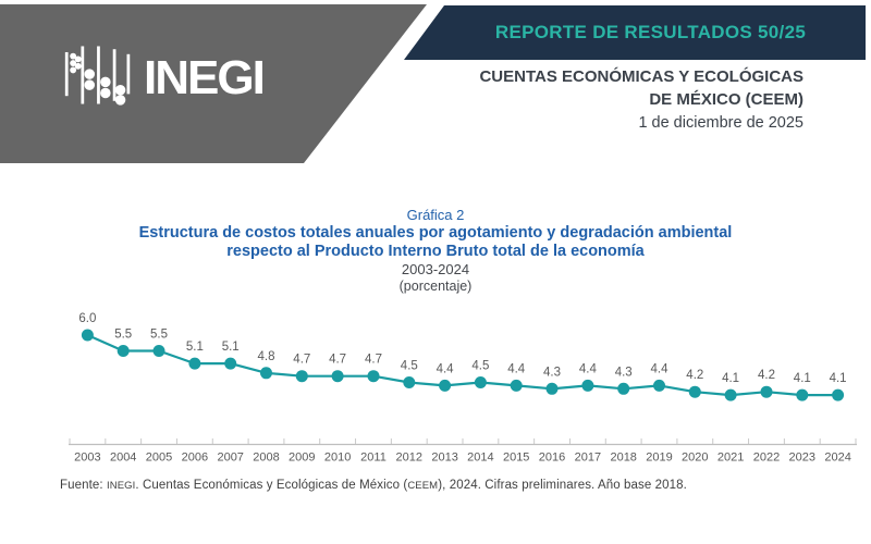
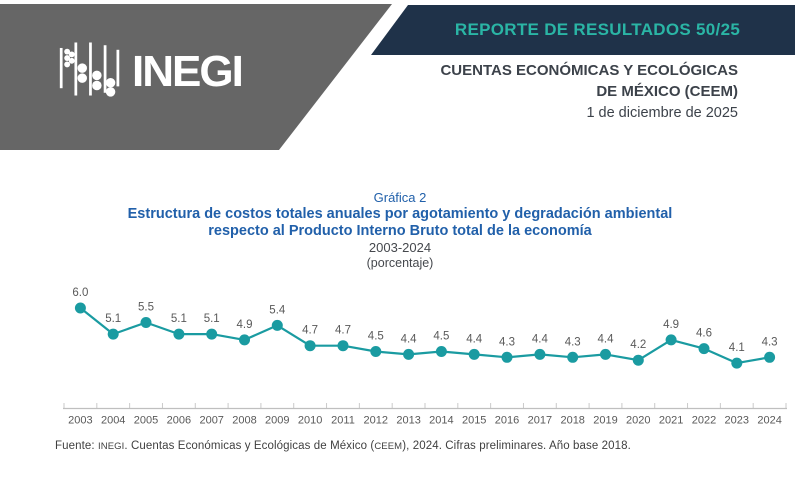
2004: 5.5 -> 5.1
2008: 4.8 -> 4.9
2009: 4.7 -> 5.4
2021: 4.1 -> 4.9
2022: 4.2 -> 4.6
2024: 4.1 -> 4.3
